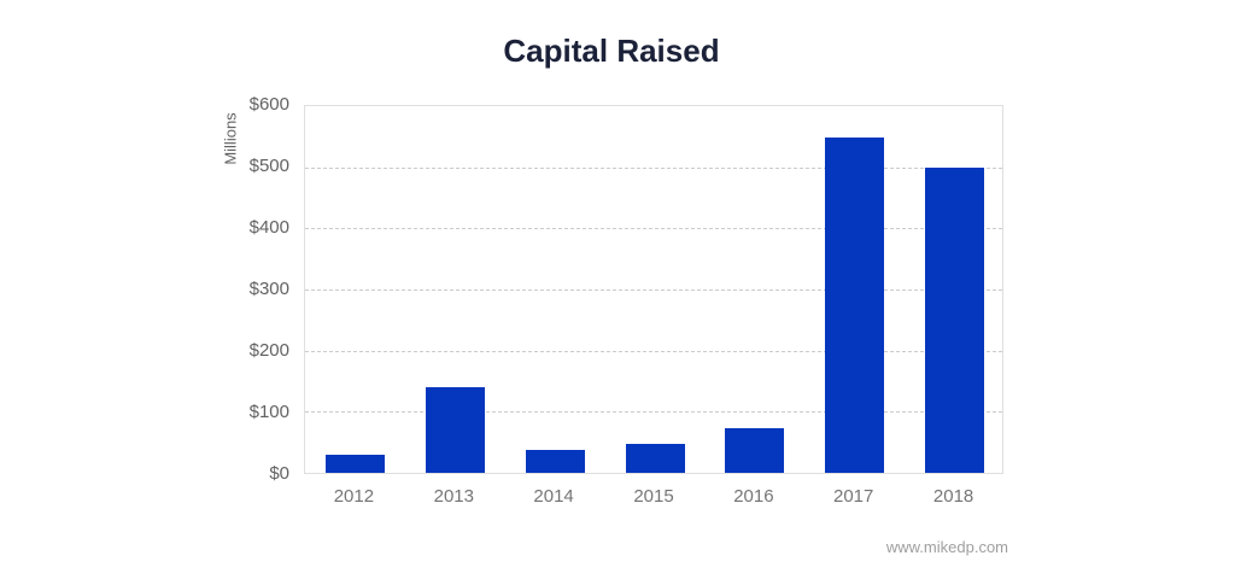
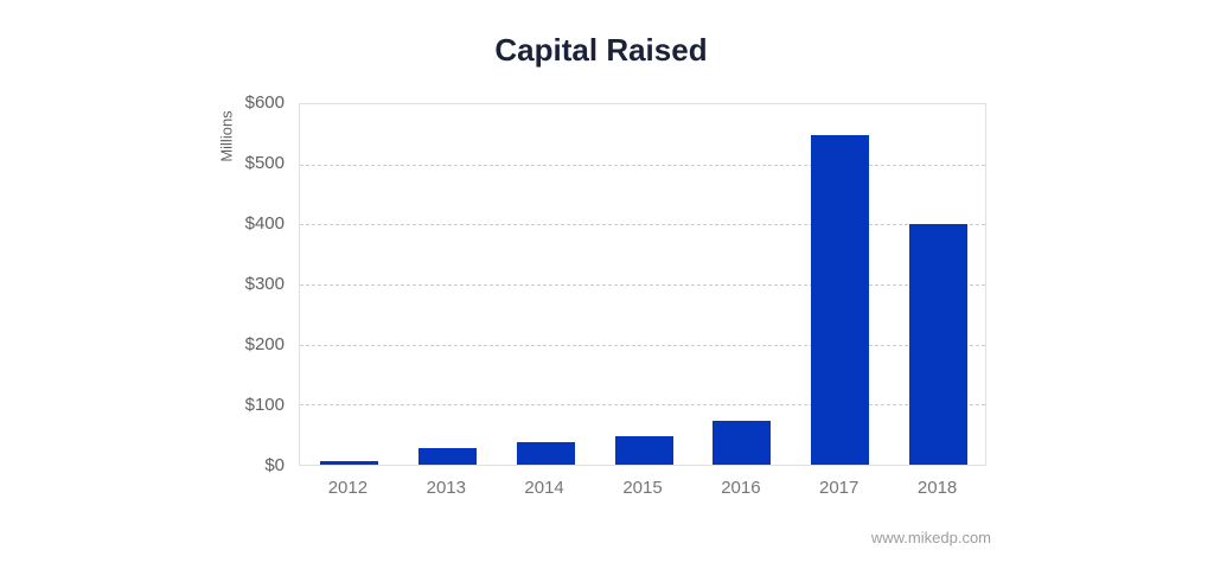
2012: $30 -> $10
2013: $140 -> $30
2018: $500 -> $400
